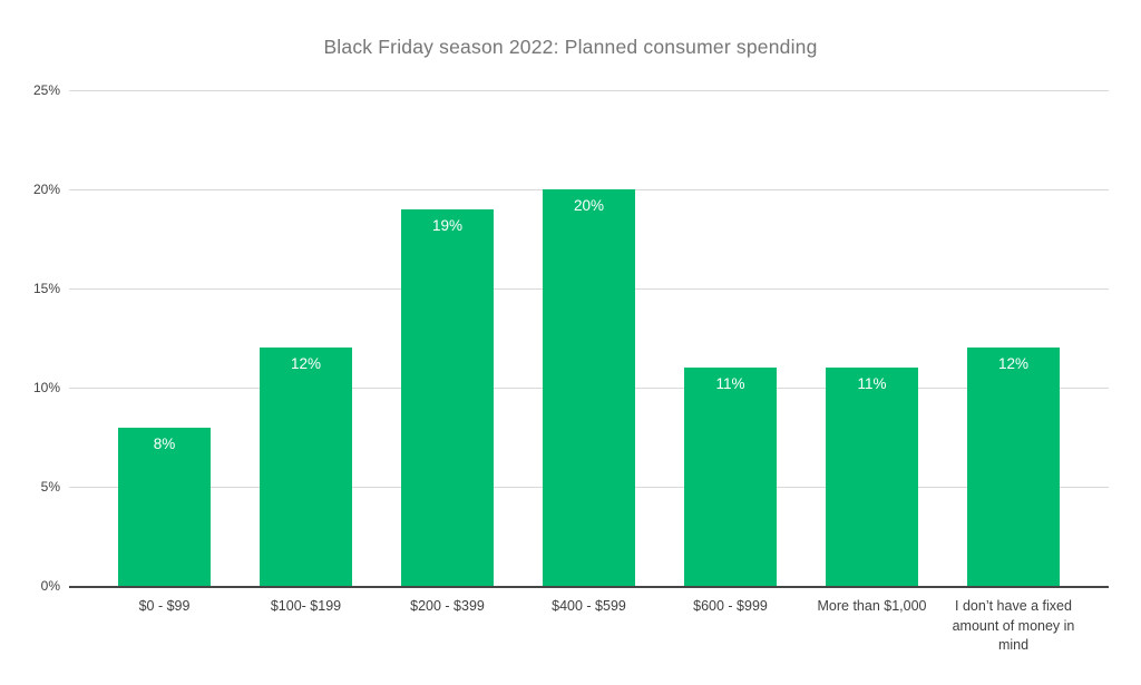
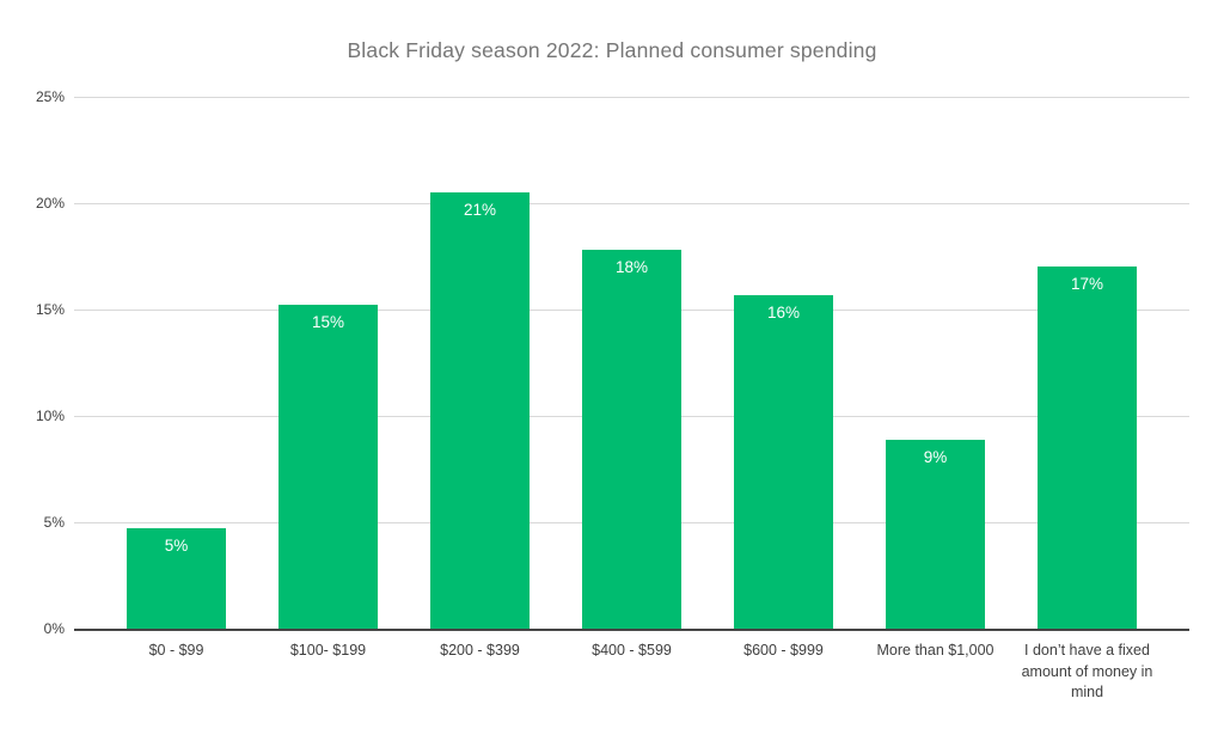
$0 - $99: 8% -> 5%
$100- $199: 12% -> 15%
$200 - $399: 19% -> 21%
$400 - $599: 20% -> 18%
$600 - $999: 11% -> 16%
More than $1,000: 11% -> 9%
I don’t have a fixed amount of money in mind: 12% -> 17%
